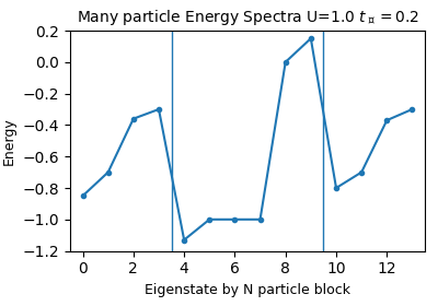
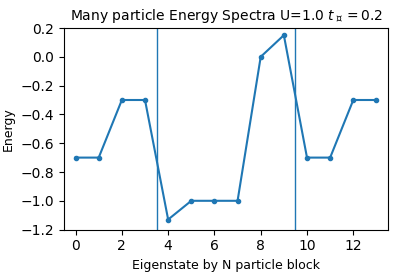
0: -0.85 -> -0.70
2: -0.36 -> -0.30
10: -0.80 -> -0.70
12: -0.37 -> -0.30
